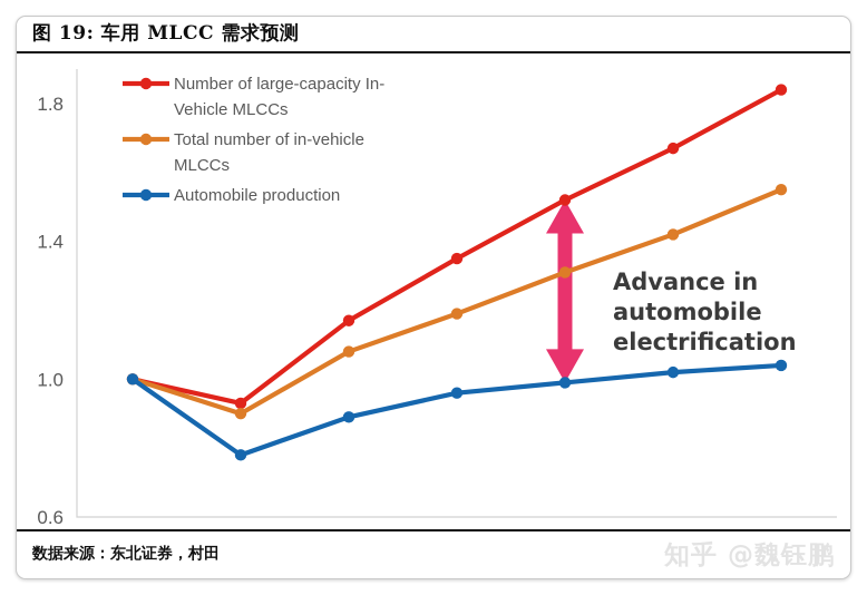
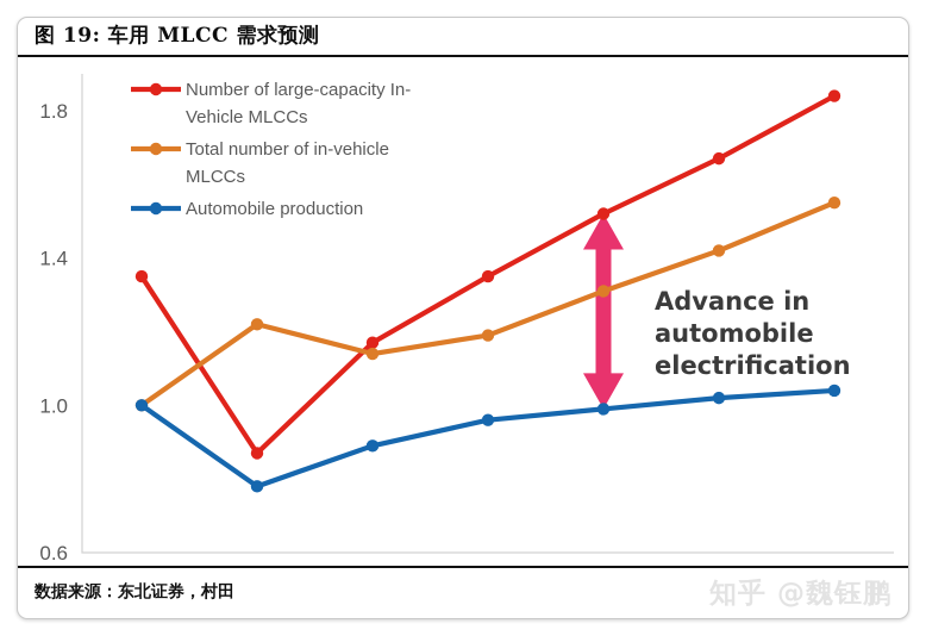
Number of large-capacity In-Vehicle MLCCs/CY2019: 1.00 -> 1.35
Number of large-capacity In-Vehicle MLCCs/CY2020: 0.93 -> 0.87
Total number of in-vehicle MLCCs/CY2020: 0.90 -> 1.22
Total number of in-vehicle MLCCs/CY2021: 1.08 -> 1.14
